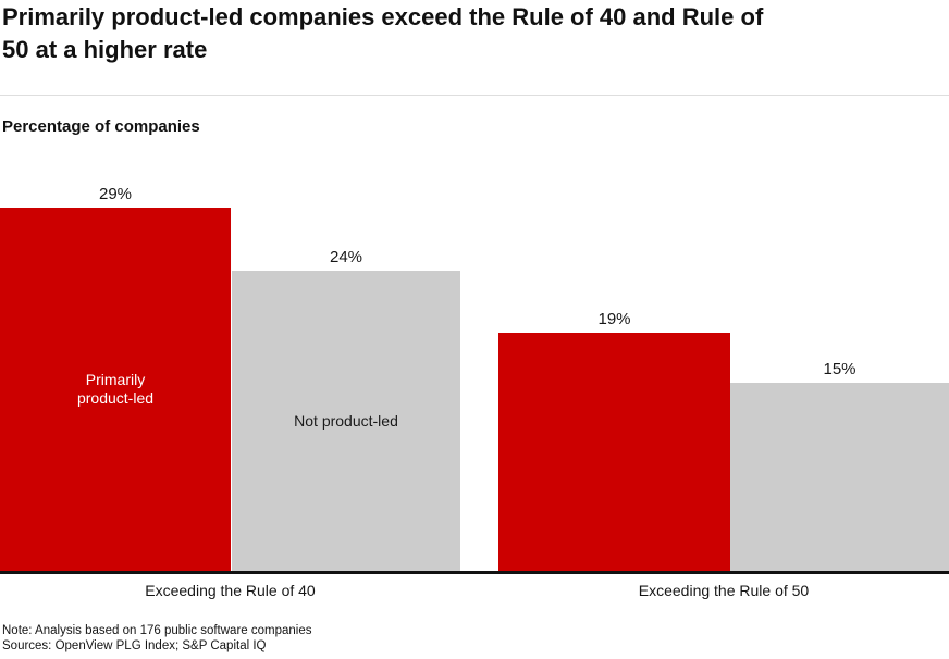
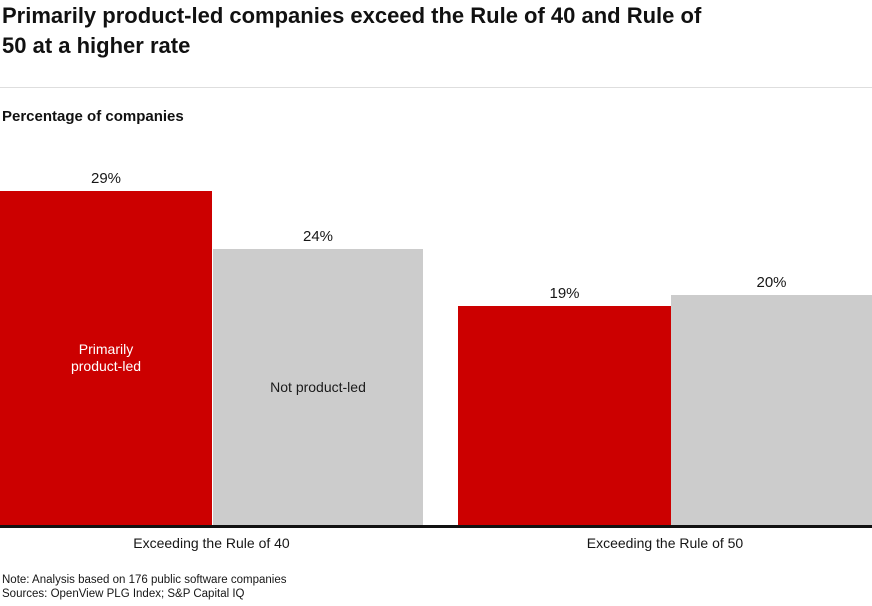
Not product-led/Exceeding the Rule of 50: 15% -> 20%
